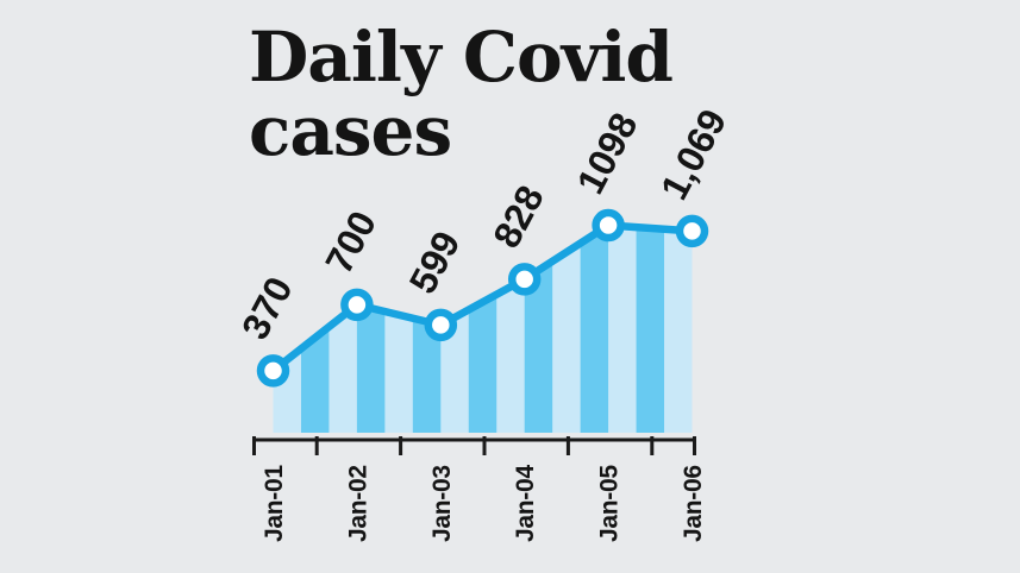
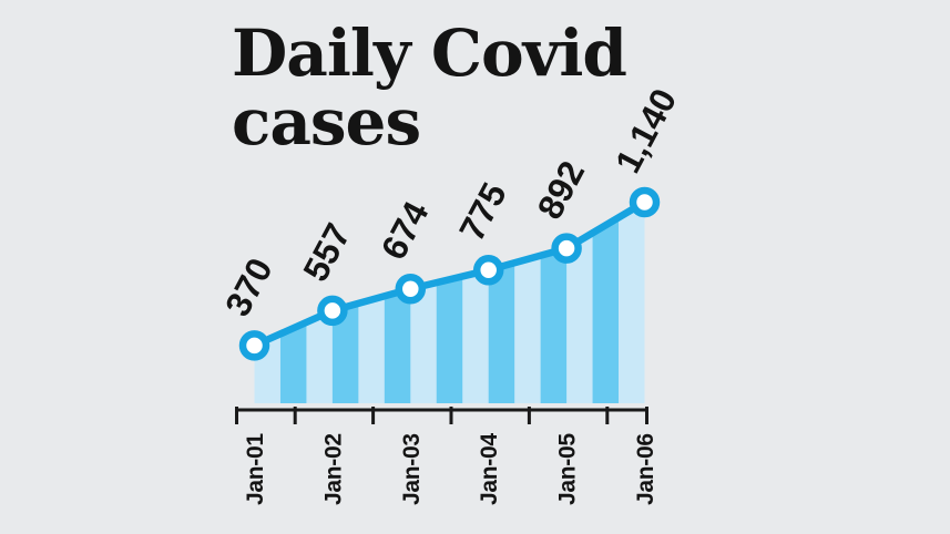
Jan-02: 700 -> 557
Jan-03: 599 -> 674
Jan-04: 828 -> 775
Jan-05: 1098 -> 892
Jan-06: 1,069 -> 1,140
